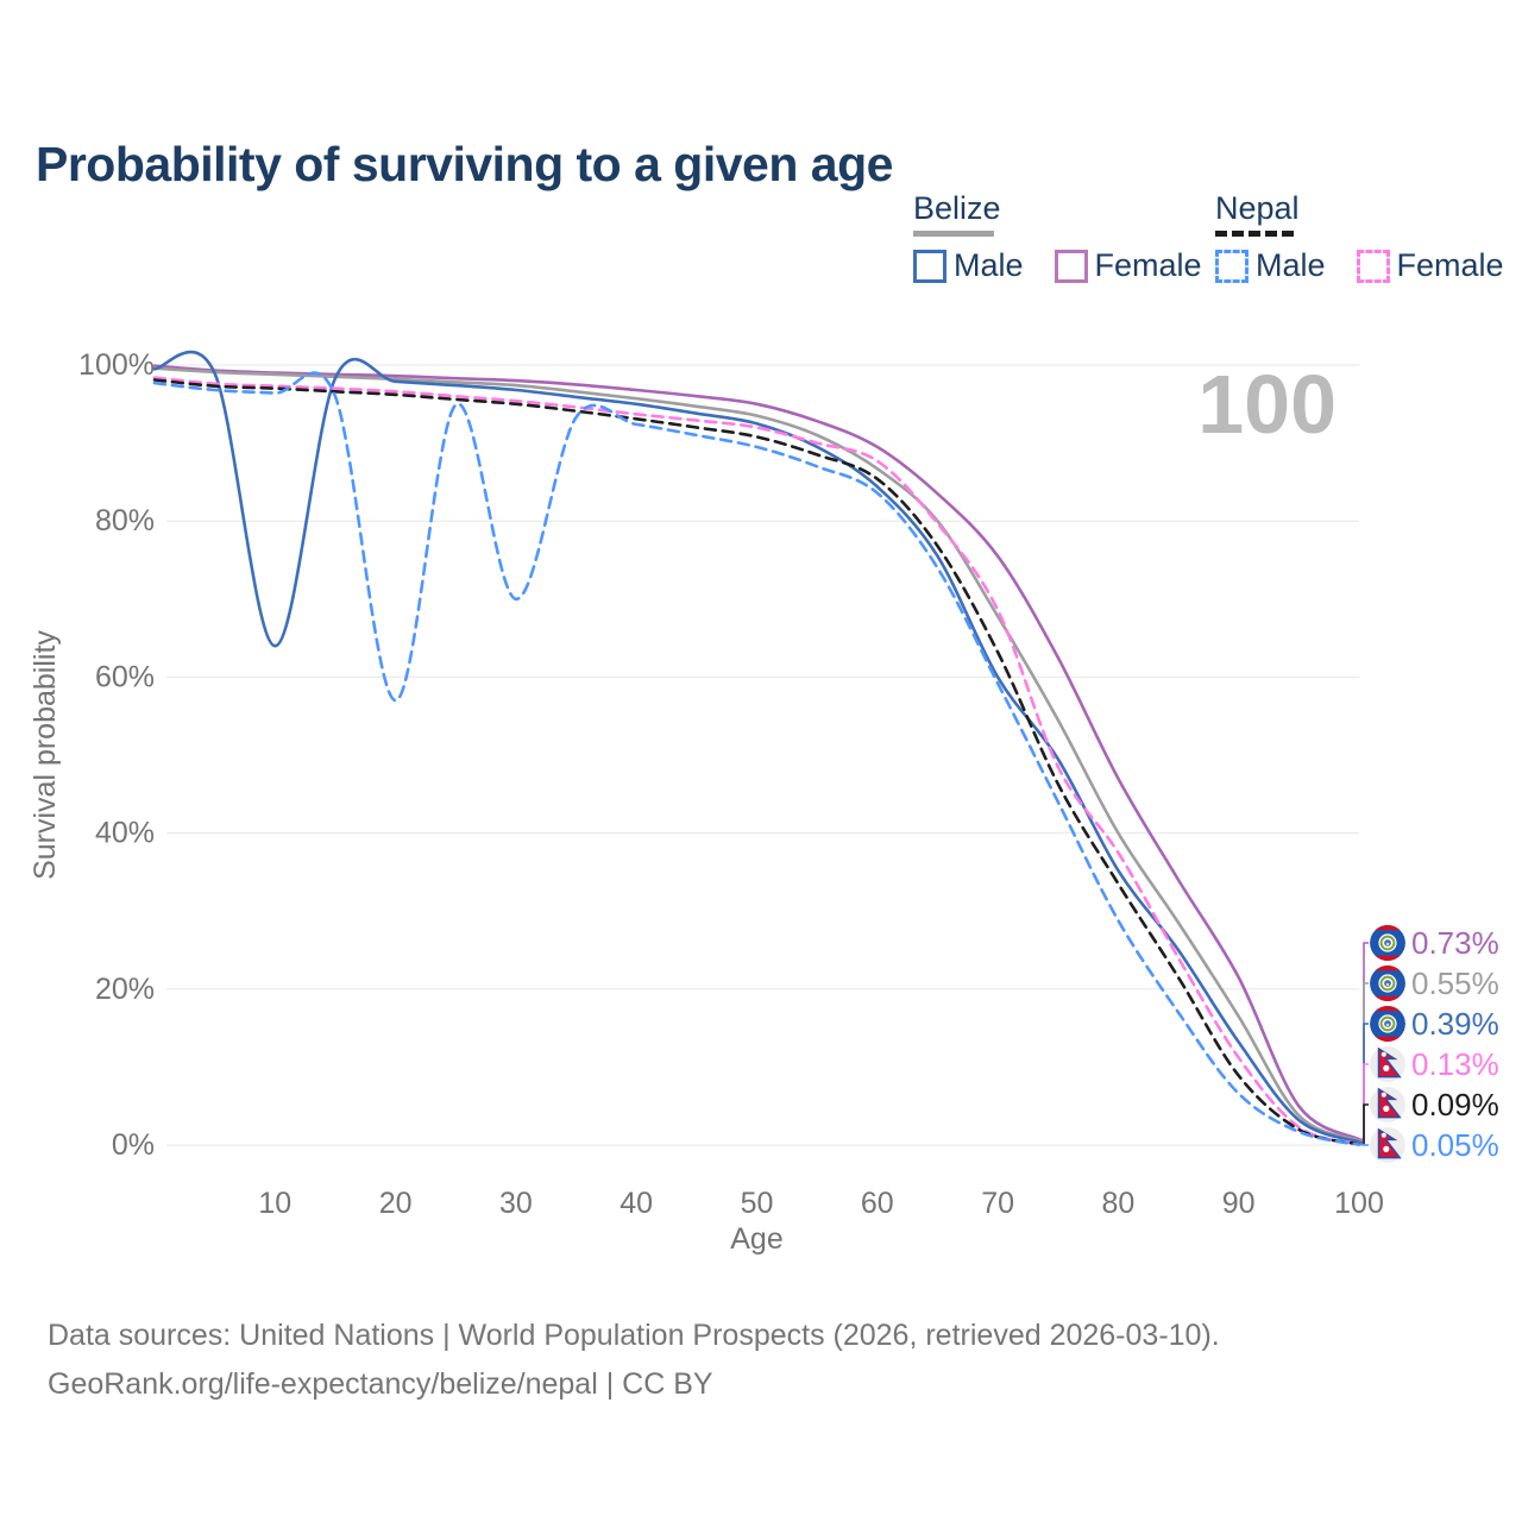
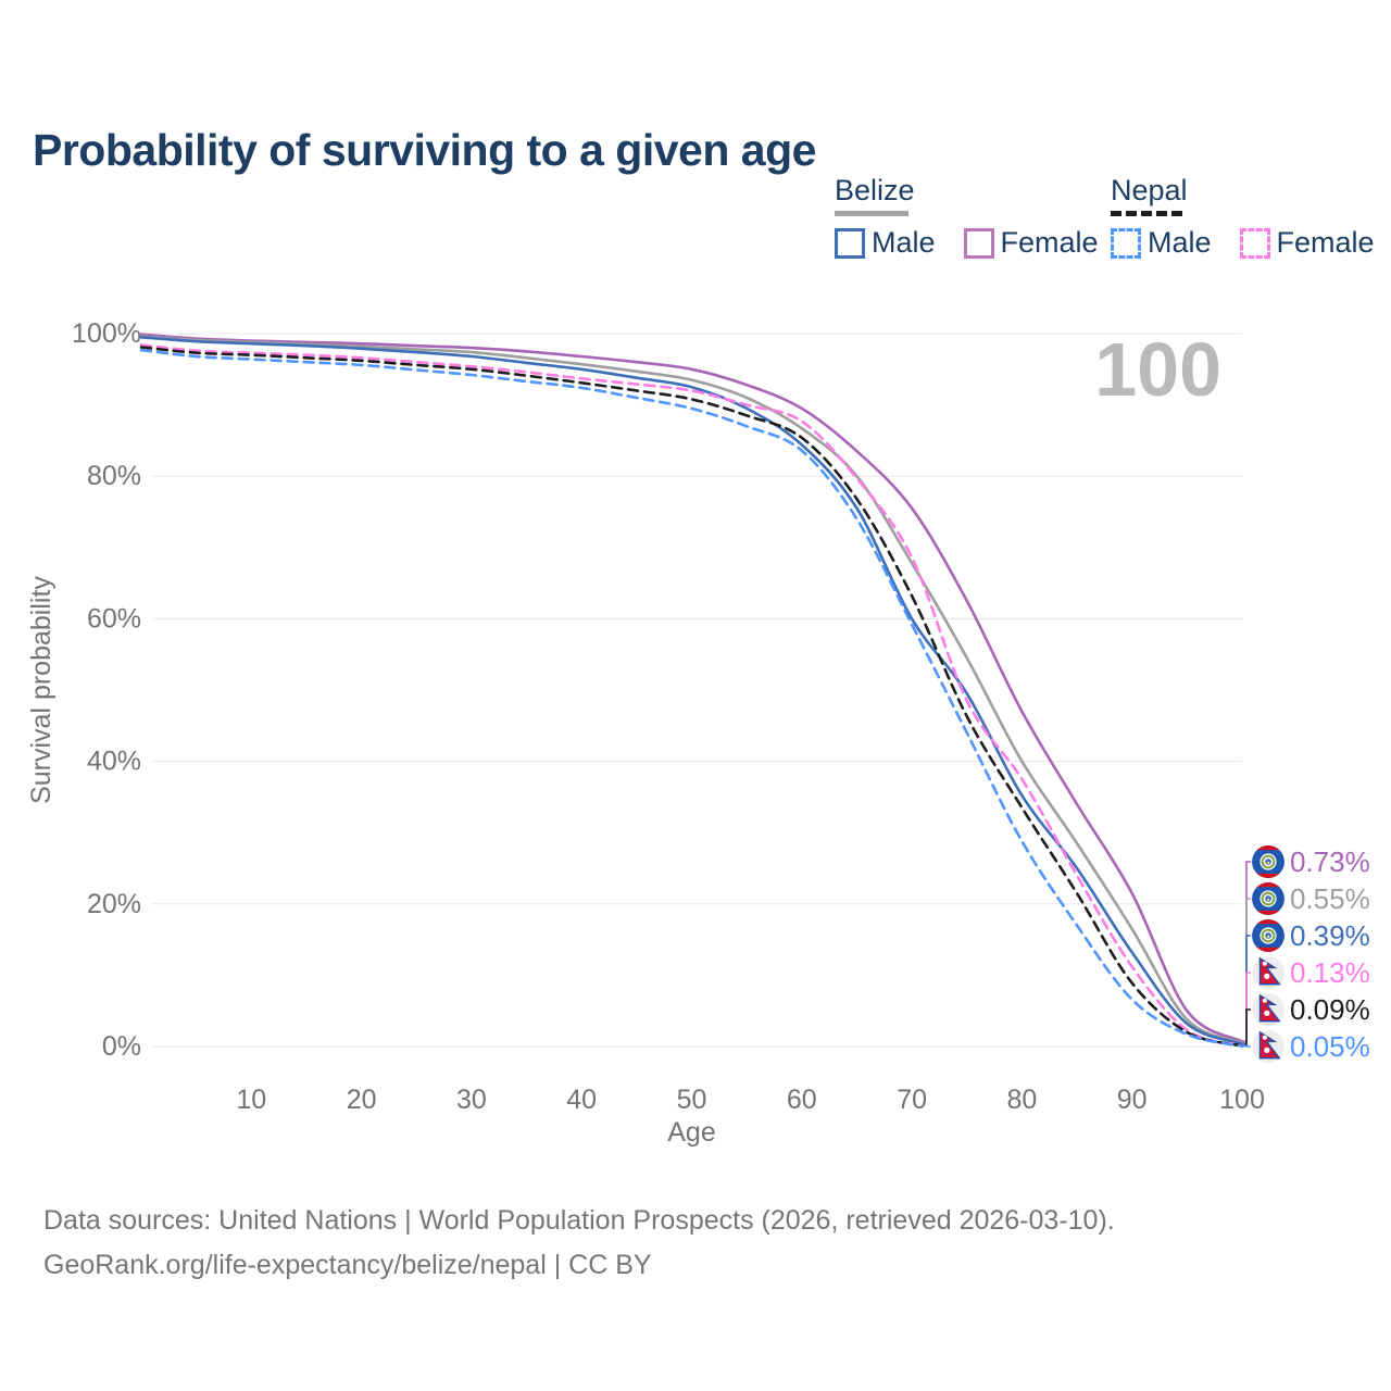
Belize Male/10: 64% -> 99%
Nepal Male/20: 57% -> 96%
Nepal Male/30: 70% -> 94%
